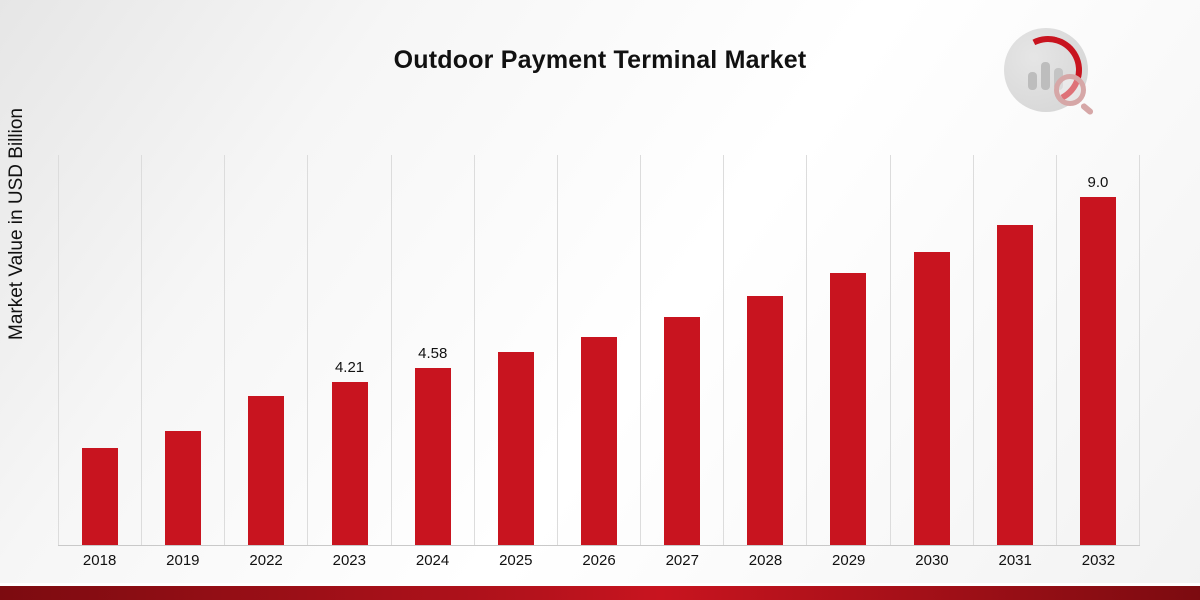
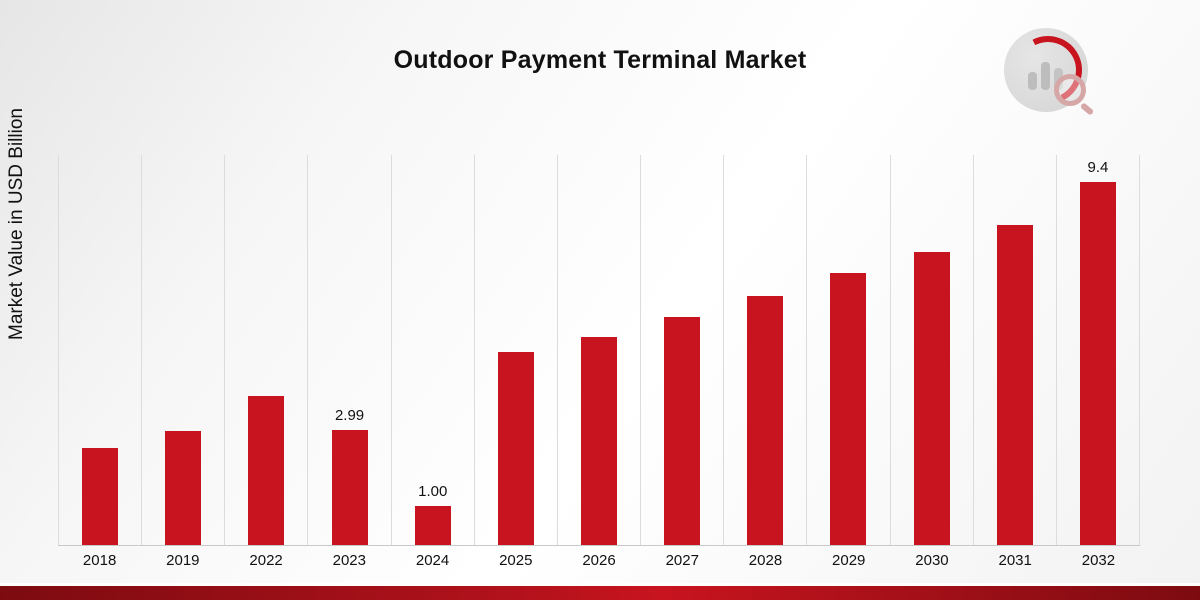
2023: 4.21 -> 2.99
2024: 4.58 -> 1.00
2032: 9.0 -> 9.4
